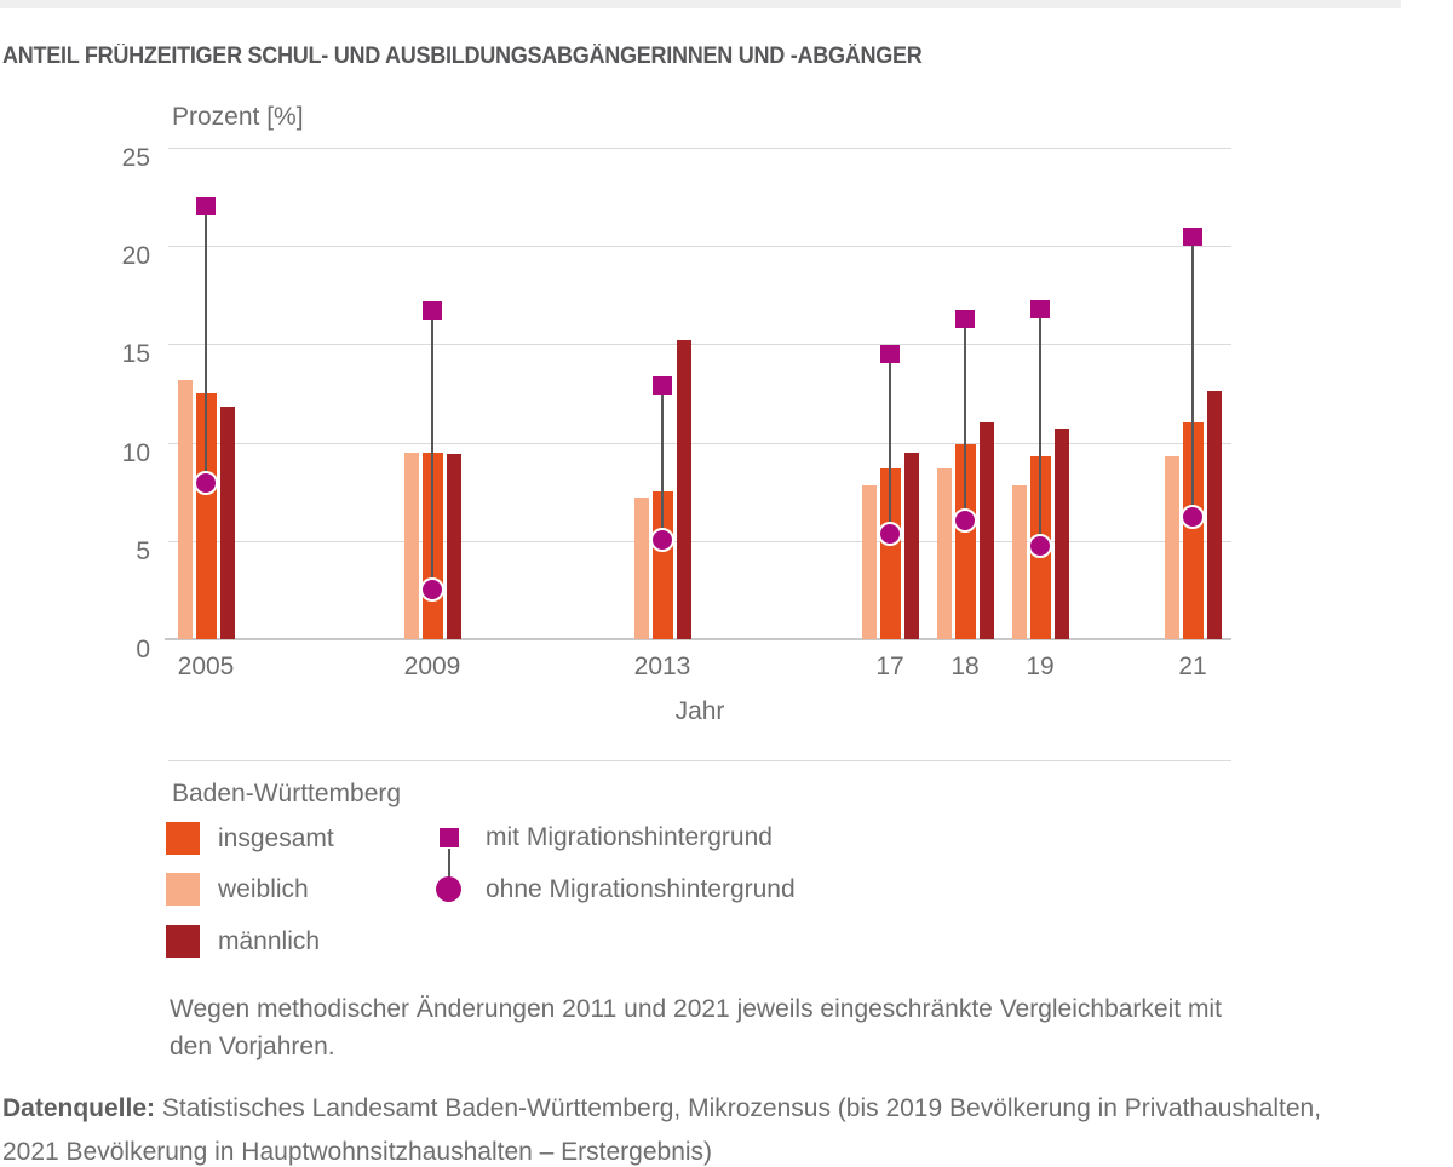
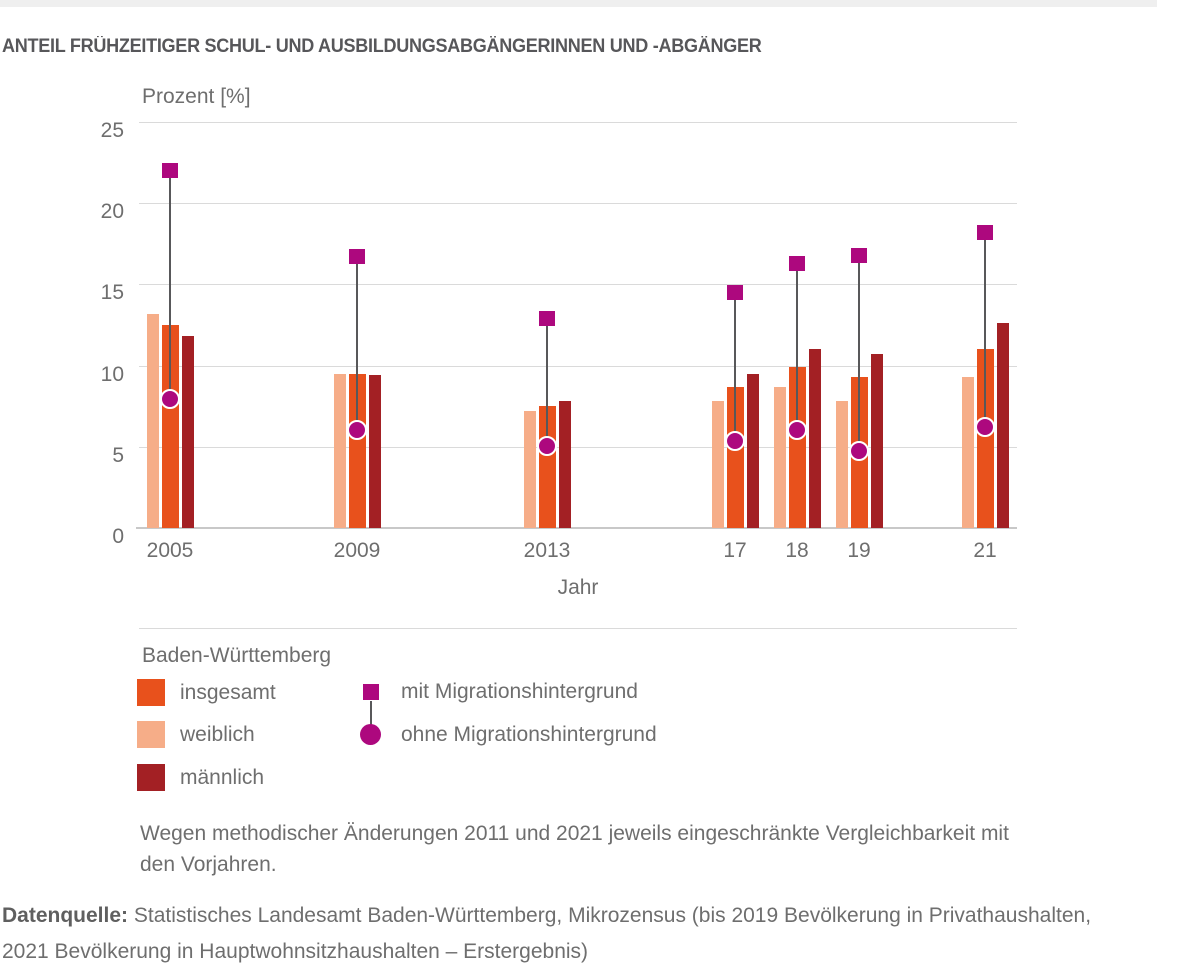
ohne Migrationshintergrund/2009: 2.5 -> 6.0
männlich/2013: 15.2 -> 7.8
mit Migrationshintergrund/21: 20.5 -> 18.2
